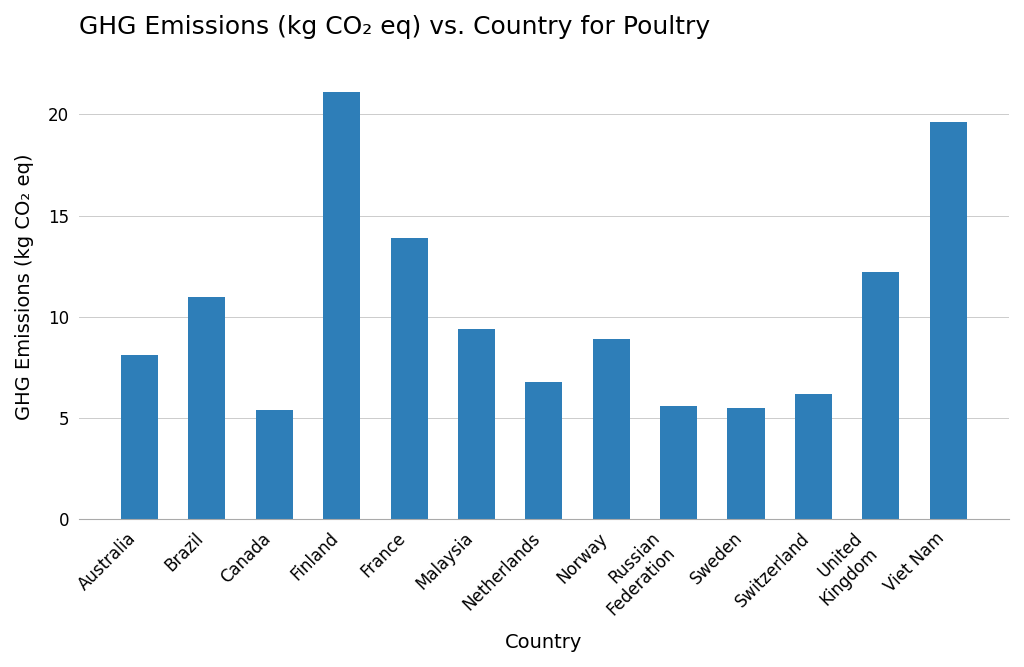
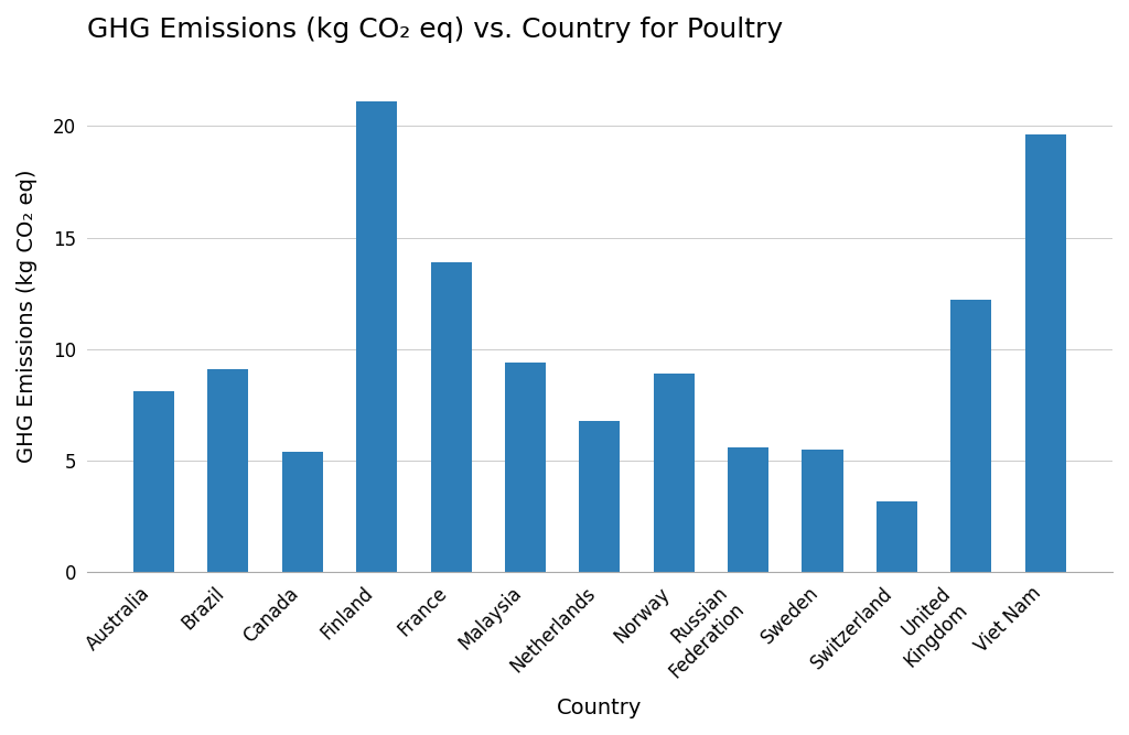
Brazil: 11.0 -> 9.1
Switzerland: 6.2 -> 3.2
